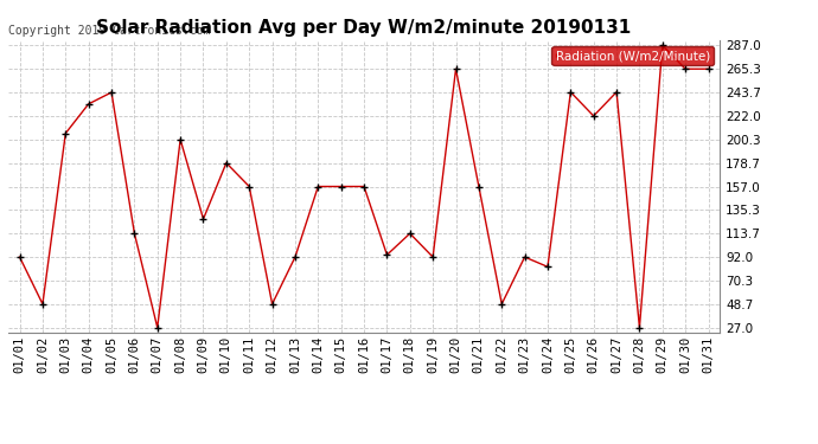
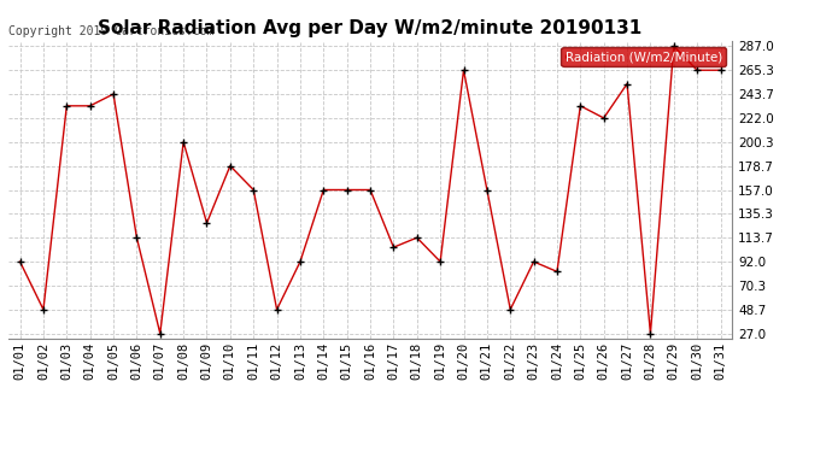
01/03: 206 -> 233
01/17: 94 -> 105
01/25: 244 -> 233
01/27: 244 -> 253
